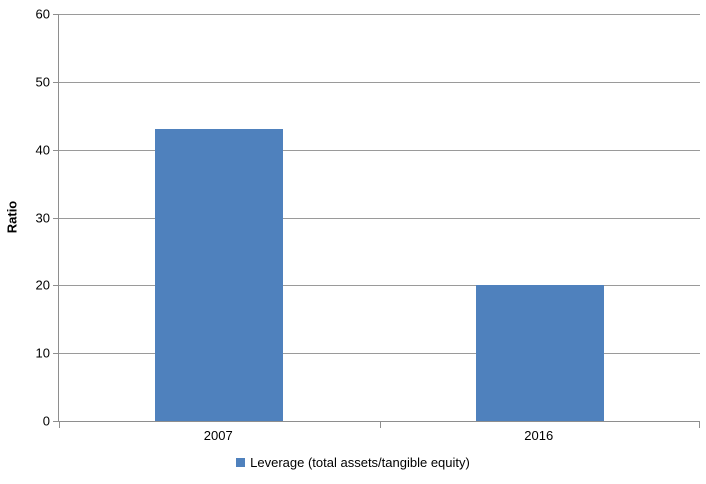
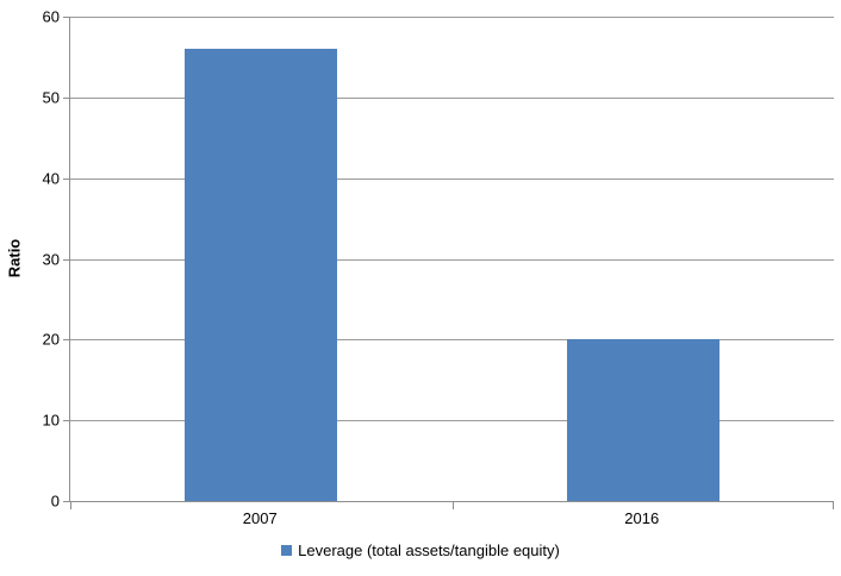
2007: 43 -> 56
